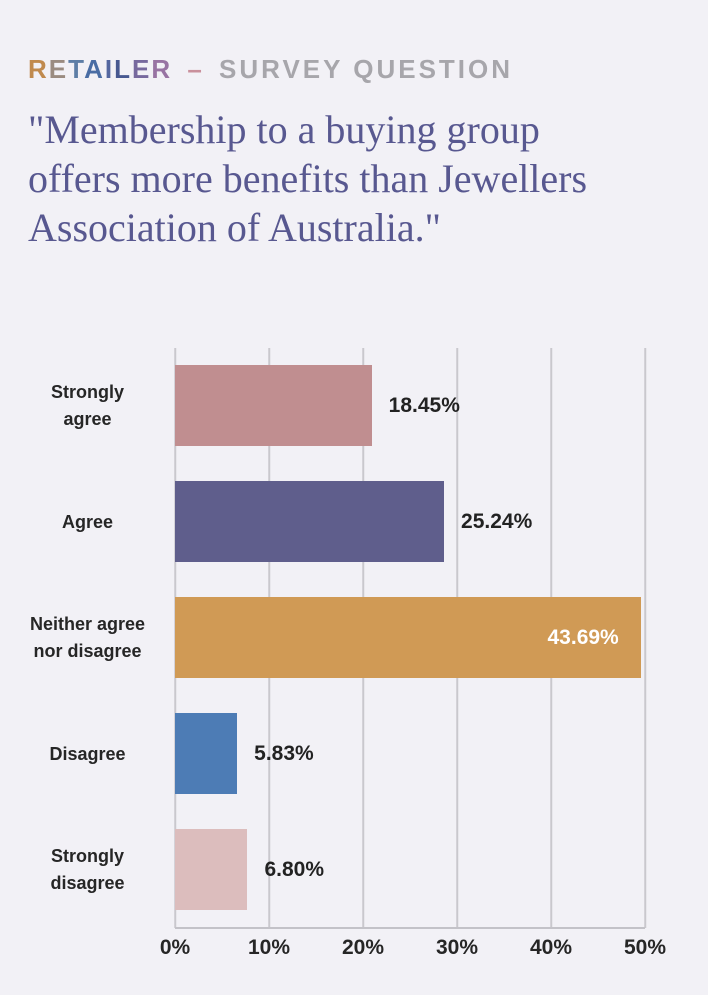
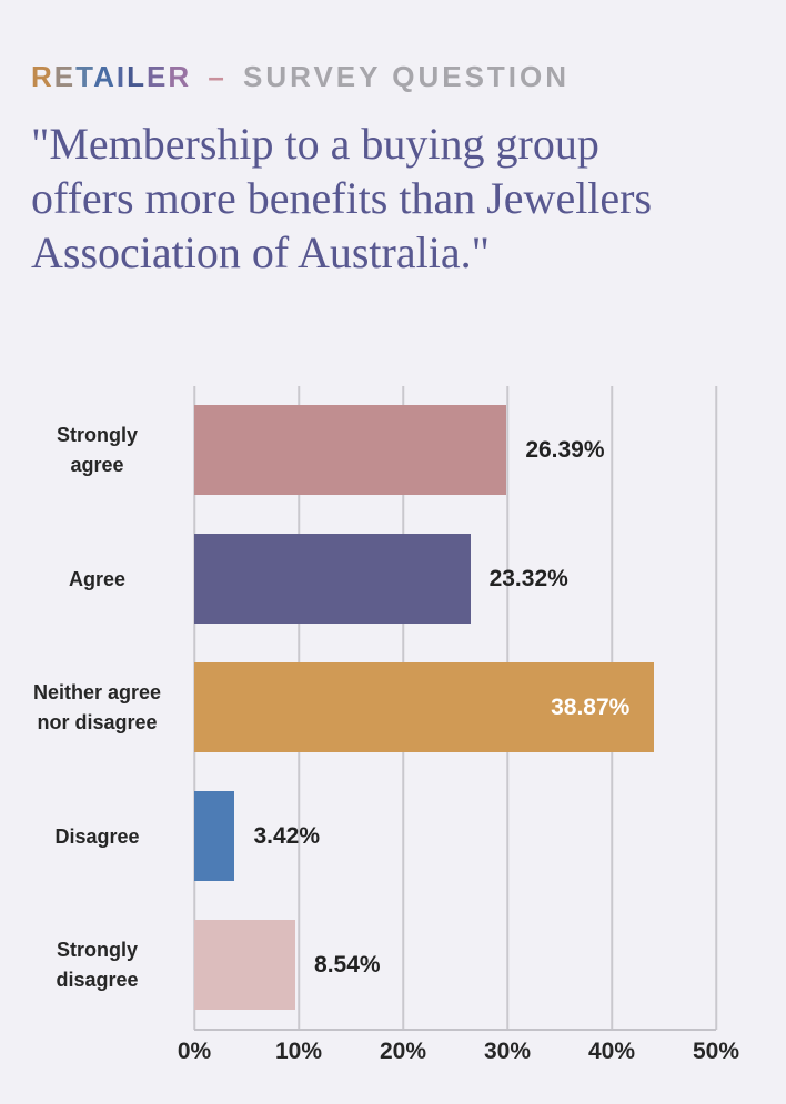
Strongly agree: 18.45% -> 26.39%
Agree: 25.24% -> 23.32%
Neither agree nor disagree: 43.69% -> 38.87%
Disagree: 5.83% -> 3.42%
Strongly disagree: 6.80% -> 8.54%
